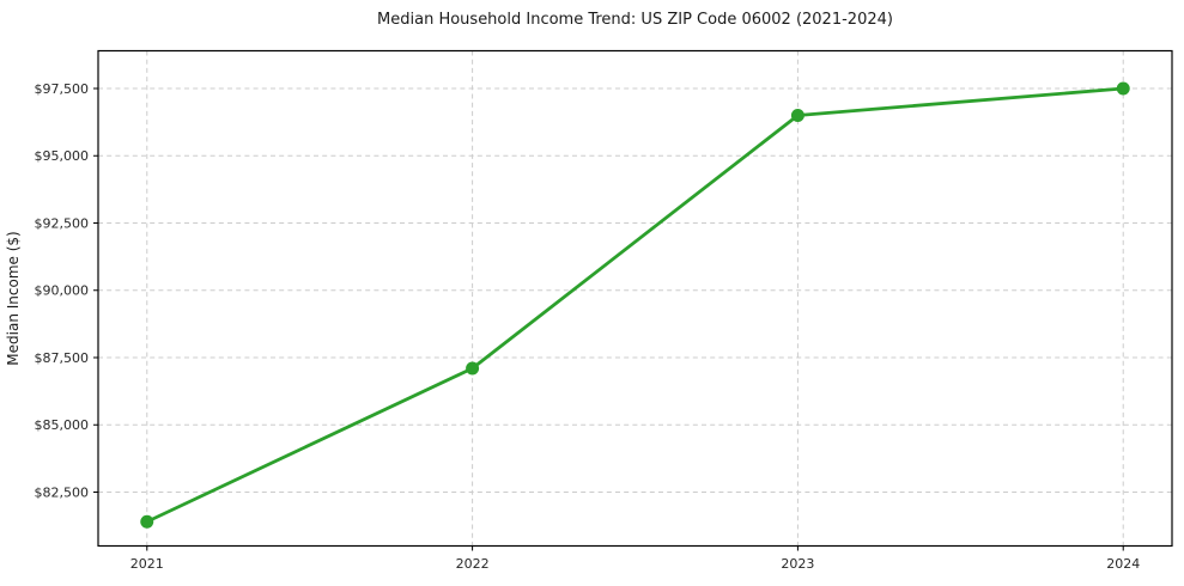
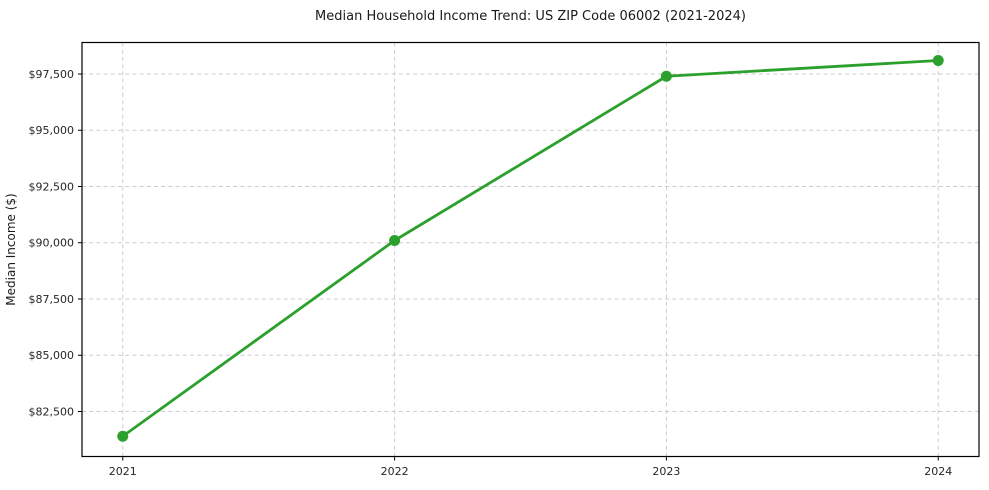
2022: $87100 -> $90100
2023: $96500 -> $97400
2024: $97500 -> $98100
